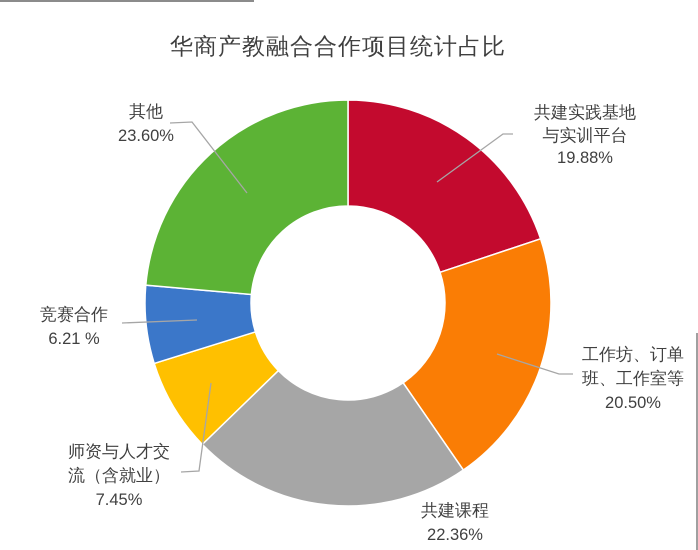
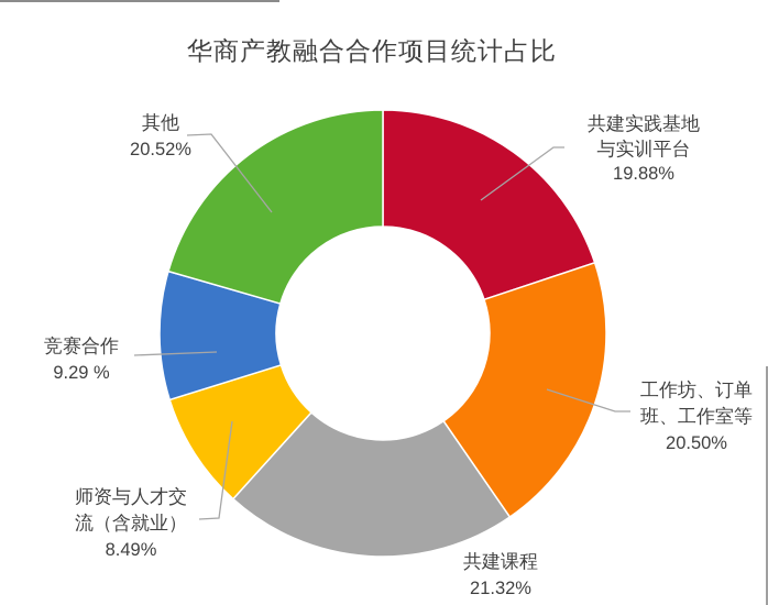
共建课程: 22.36% -> 21.32%
师资与人才交流（含就业）: 7.45% -> 8.49%
竞赛合作: 6.21 -> 9.29
其他: 23.60% -> 20.52%
